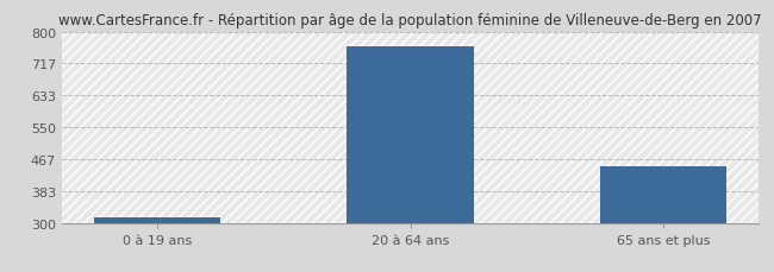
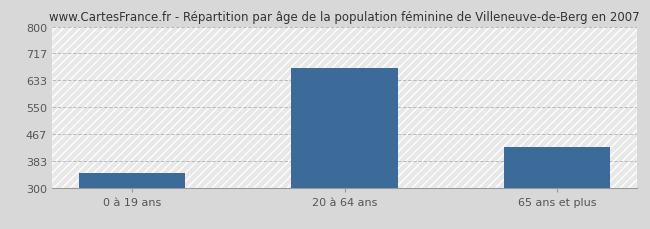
0 à 19 ans: 315 -> 345
20 à 64 ans: 762 -> 670
65 ans et plus: 447 -> 425
